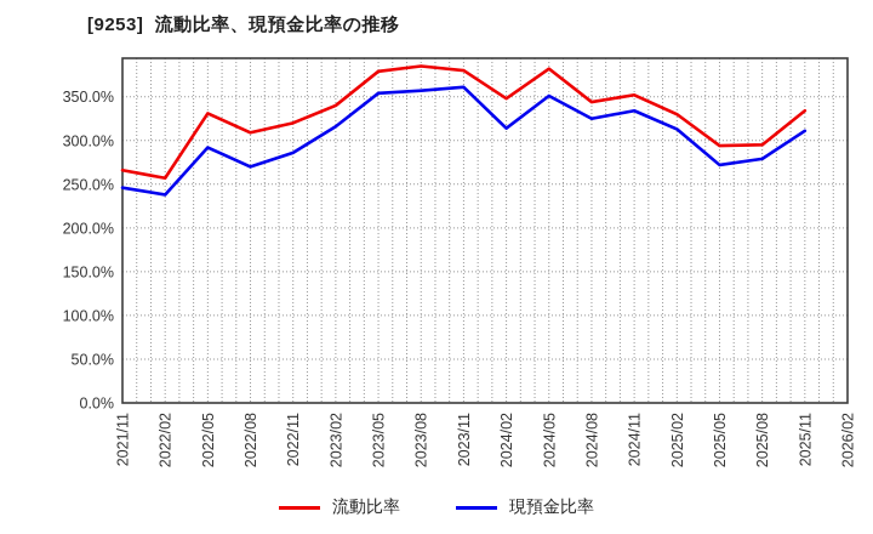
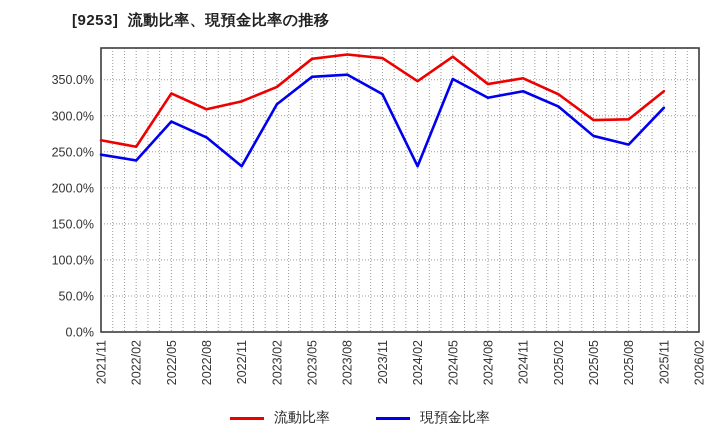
現預金比率/2022/11: 290% -> 230%
現預金比率/2023/11: 360% -> 330%
現預金比率/2024/02: 310% -> 230%
現預金比率/2025/08: 280% -> 260%
